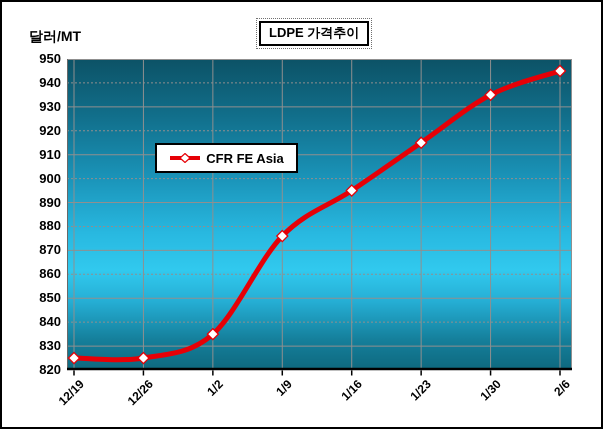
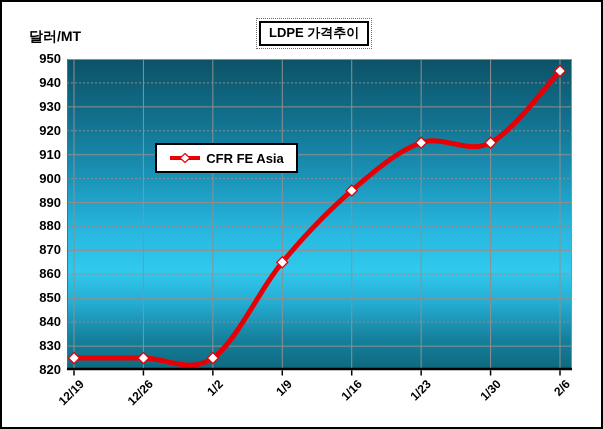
1/2: 835 -> 825
1/9: 876 -> 865
1/30: 935 -> 915
